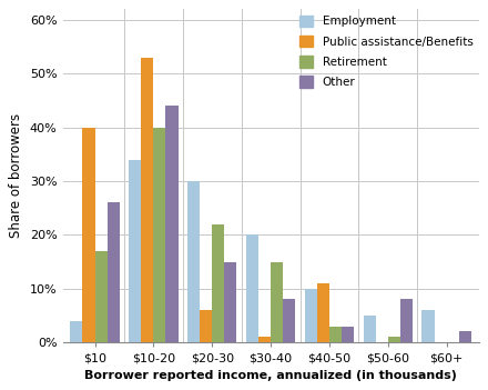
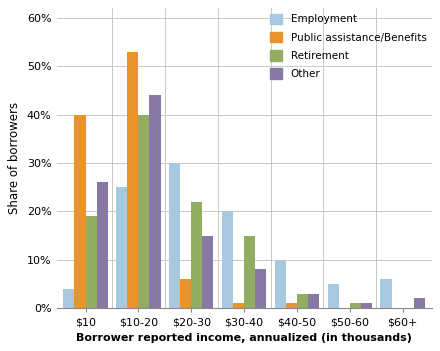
Retirement/$10: 17% -> 19%
Employment/$10-20: 34% -> 25%
Public assistance/Benefits/$40-50: 11% -> 1%
Other/$50-60: 8% -> 1%
